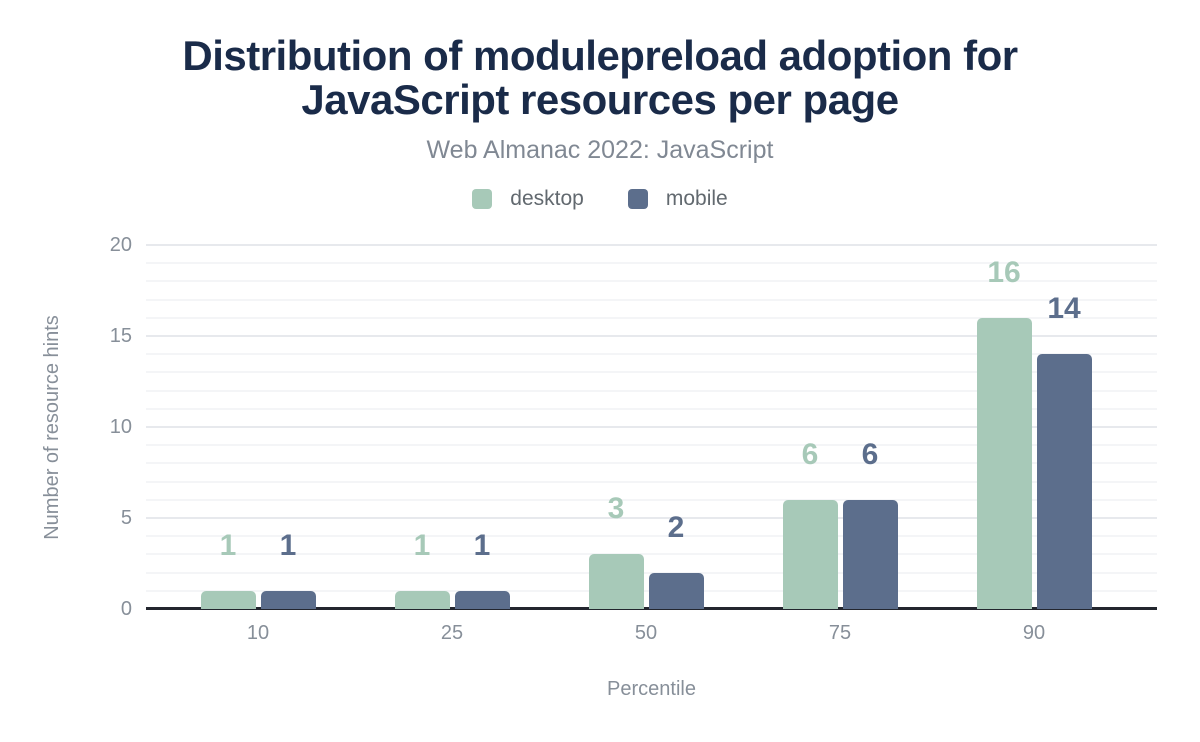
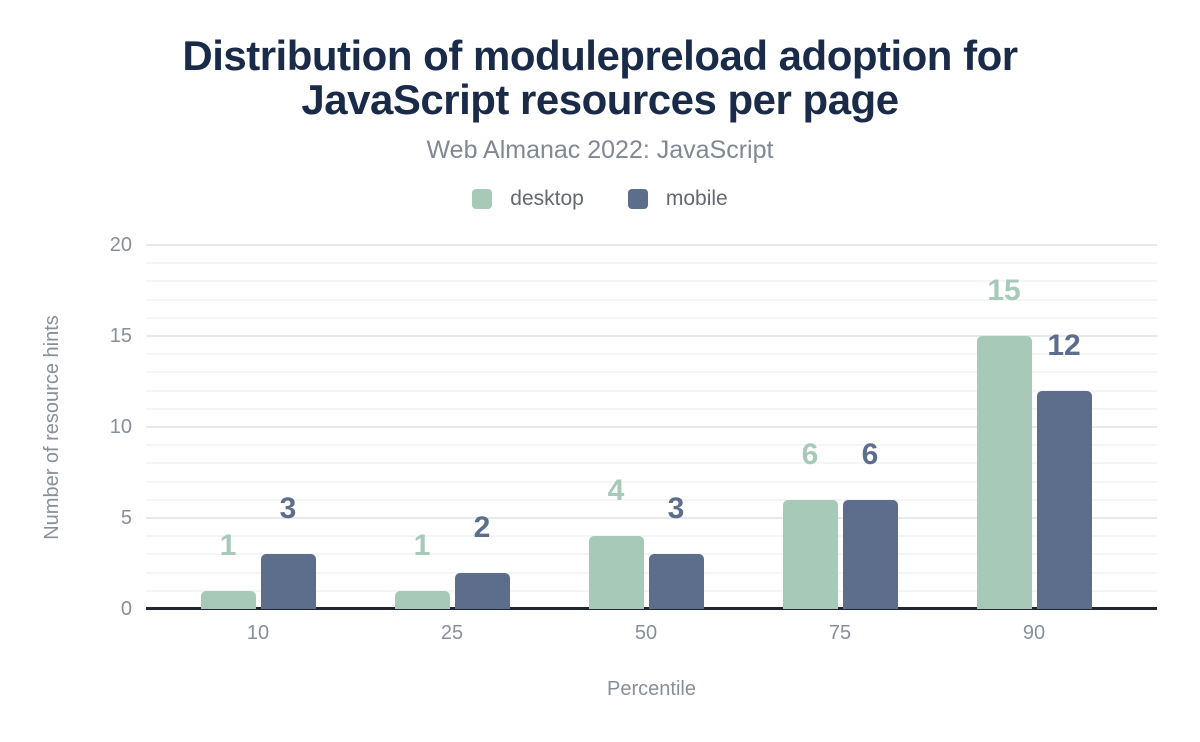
mobile/10: 1 -> 3
mobile/25: 1 -> 2
desktop/50: 3 -> 4
mobile/50: 2 -> 3
desktop/90: 16 -> 15
mobile/90: 14 -> 12
